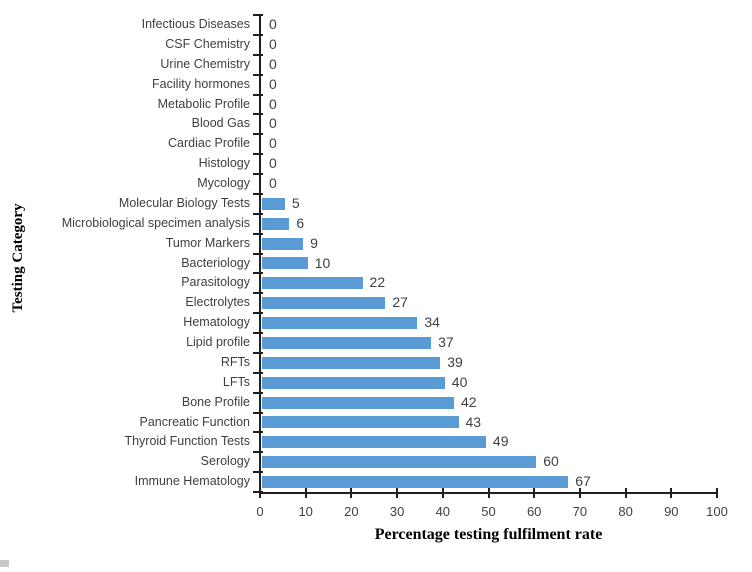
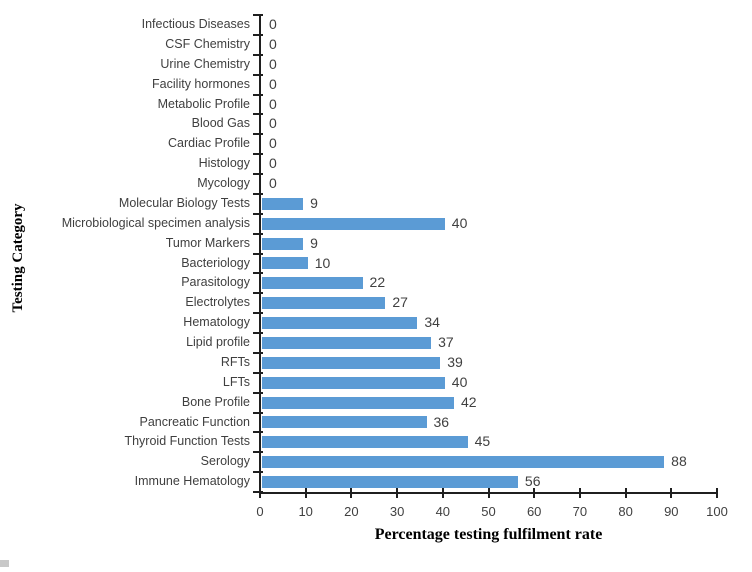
Molecular Biology Tests: 5 -> 9
Microbiological specimen analysis: 6 -> 40
Pancreatic Function: 43 -> 36
Thyroid Function Tests: 49 -> 45
Serology: 60 -> 88
Immune Hematology: 67 -> 56
